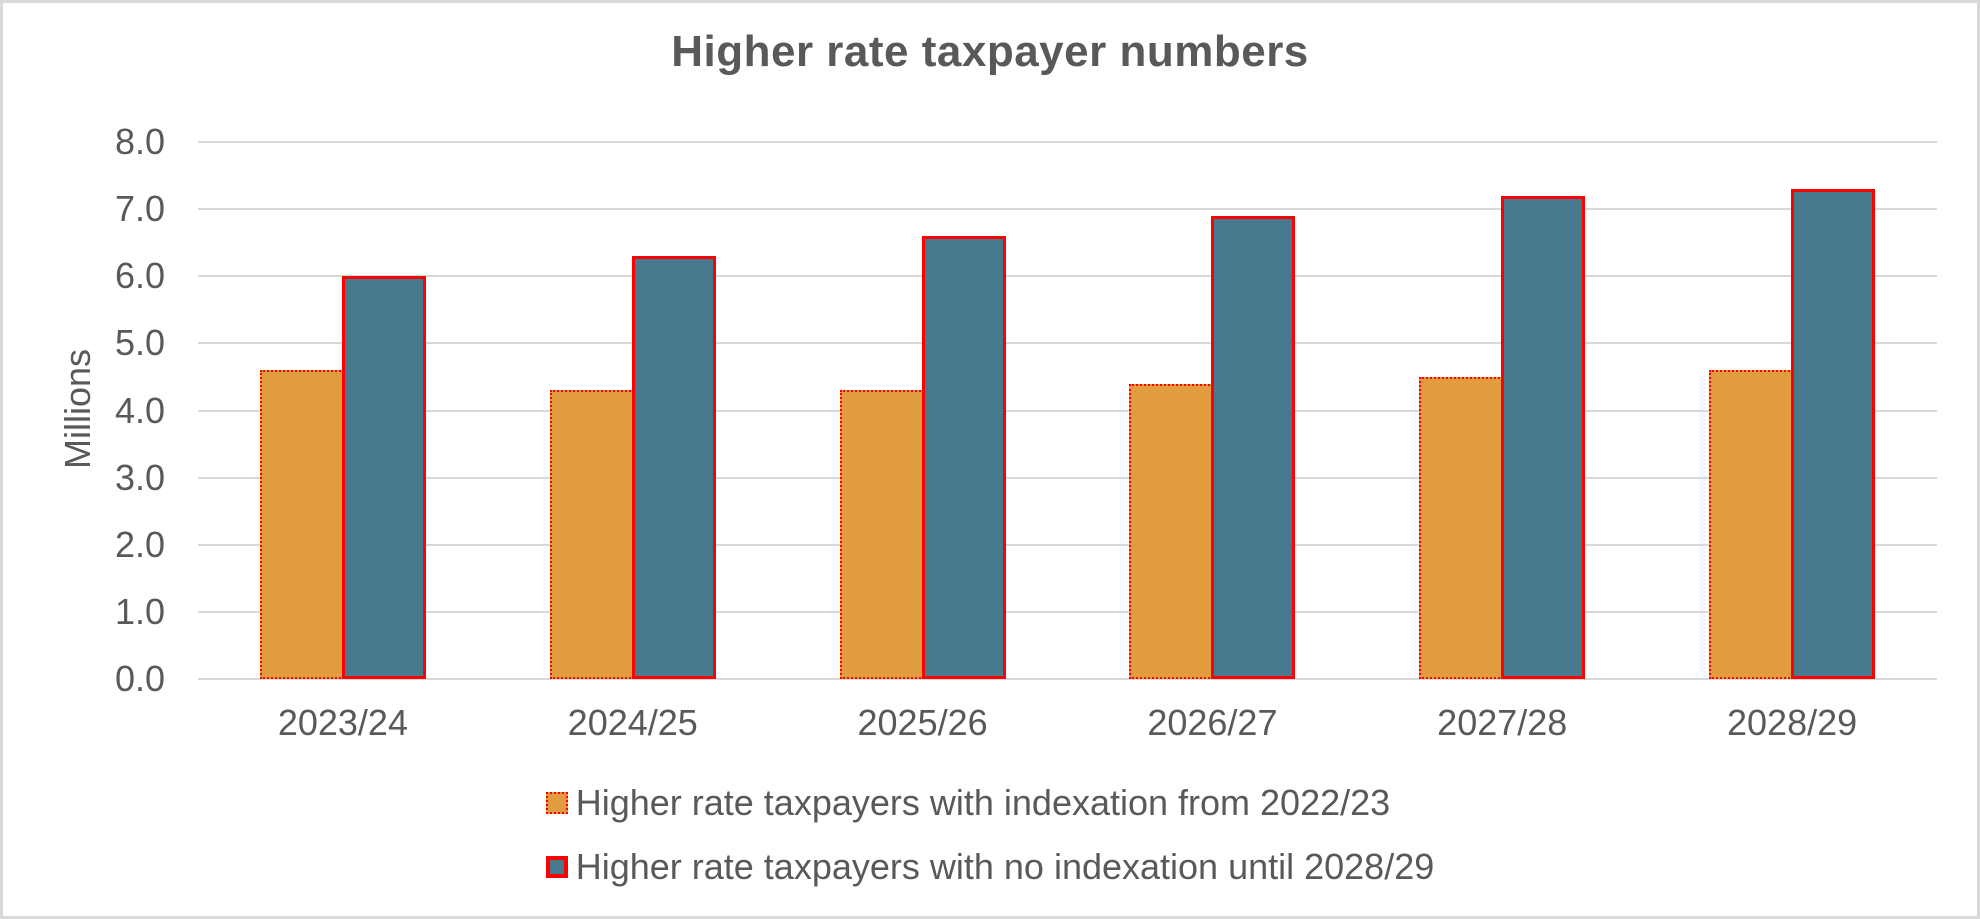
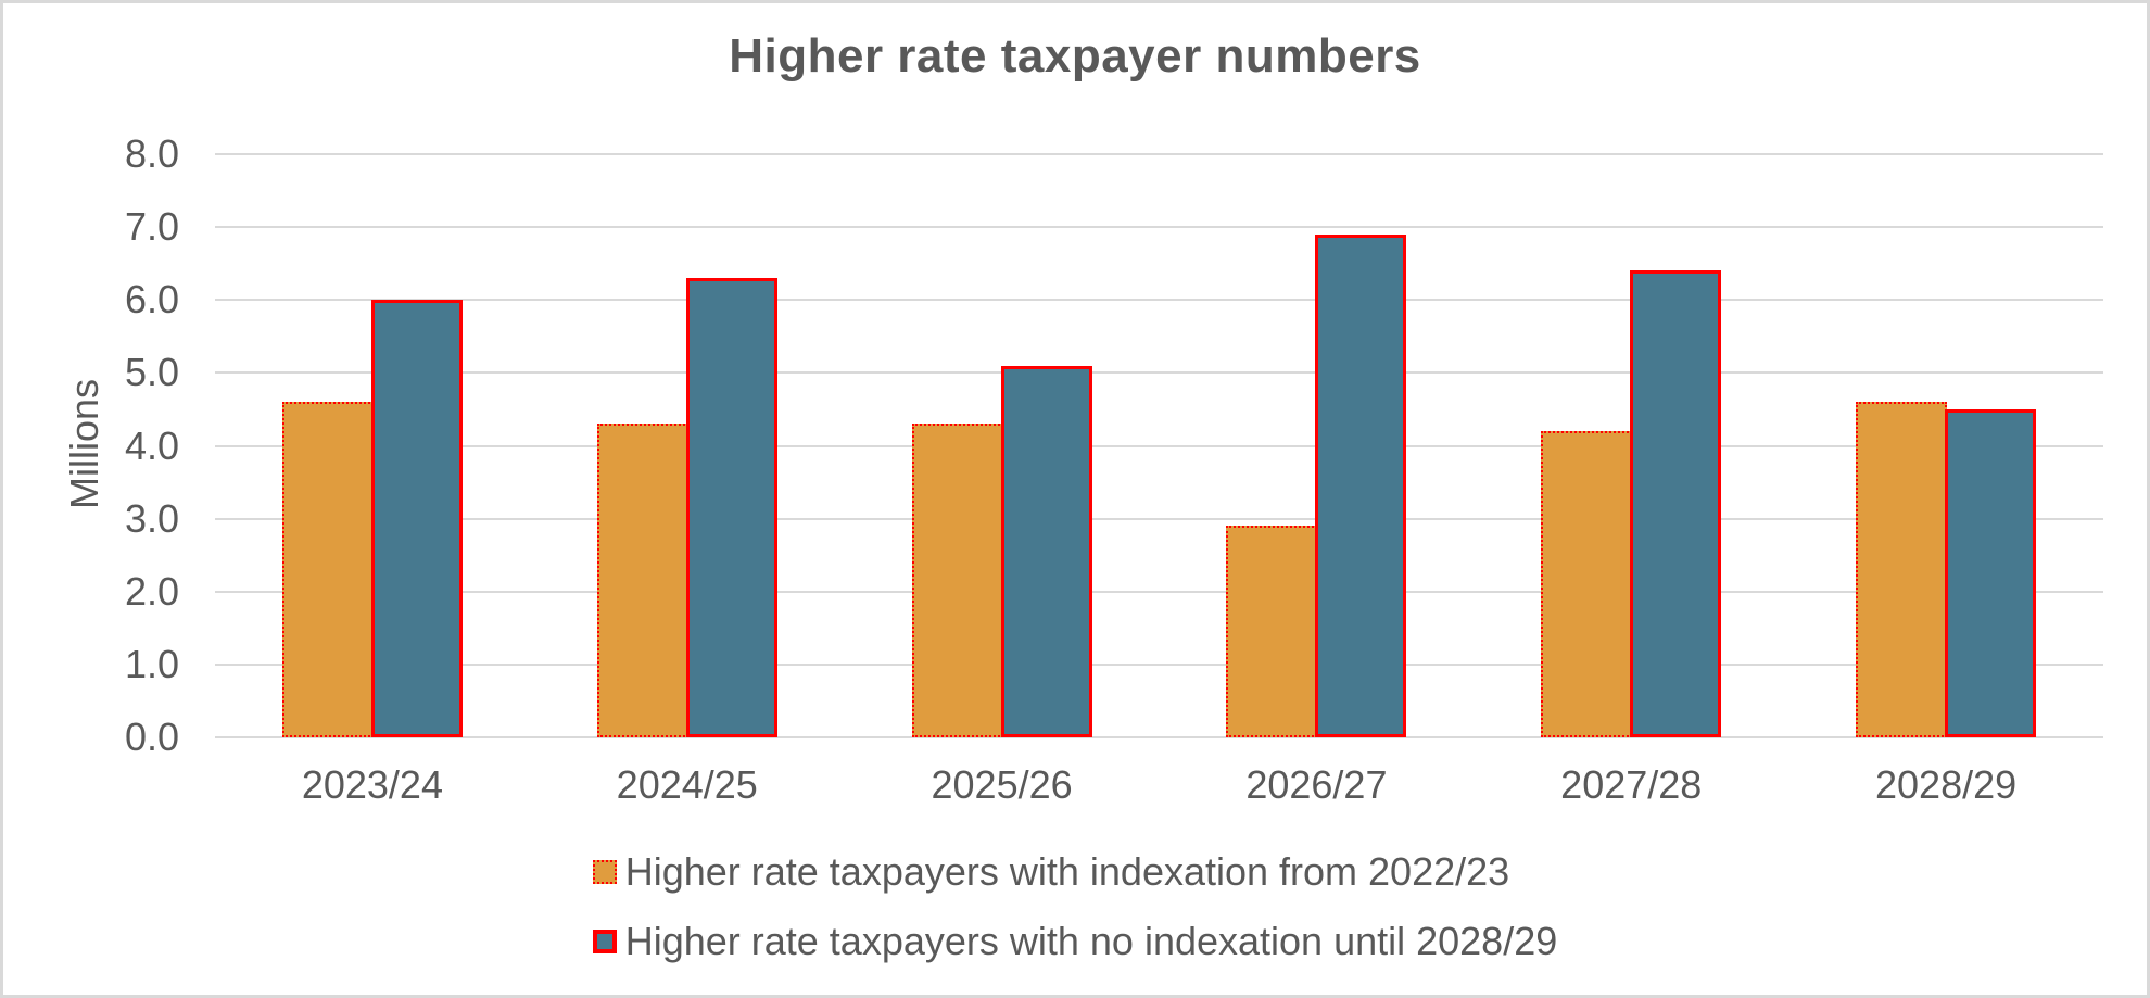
Higher rate taxpayers with no indexation until 2028/29/2025/26: 6.6 -> 5.1
Higher rate taxpayers with indexation from 2022/23/2026/27: 4.4 -> 2.9
Higher rate taxpayers with indexation from 2022/23/2027/28: 4.5 -> 4.2
Higher rate taxpayers with no indexation until 2028/29/2027/28: 7.2 -> 6.4
Higher rate taxpayers with no indexation until 2028/29/2028/29: 7.3 -> 4.5
